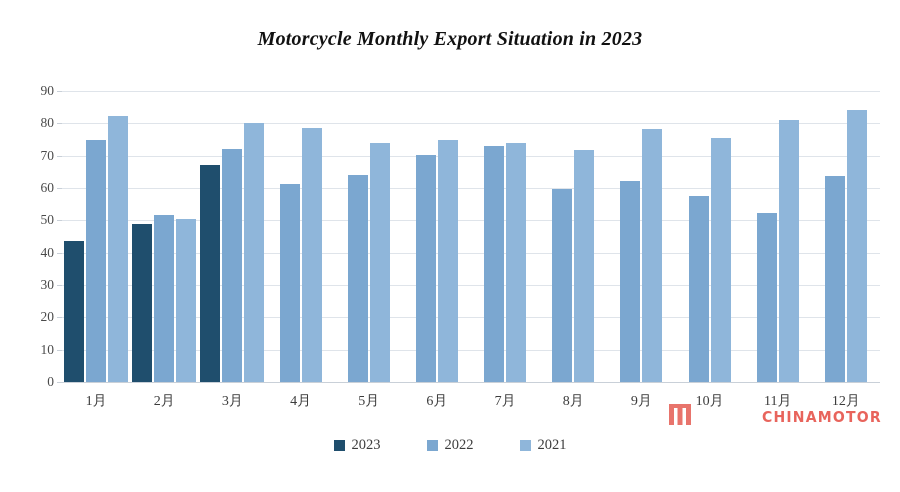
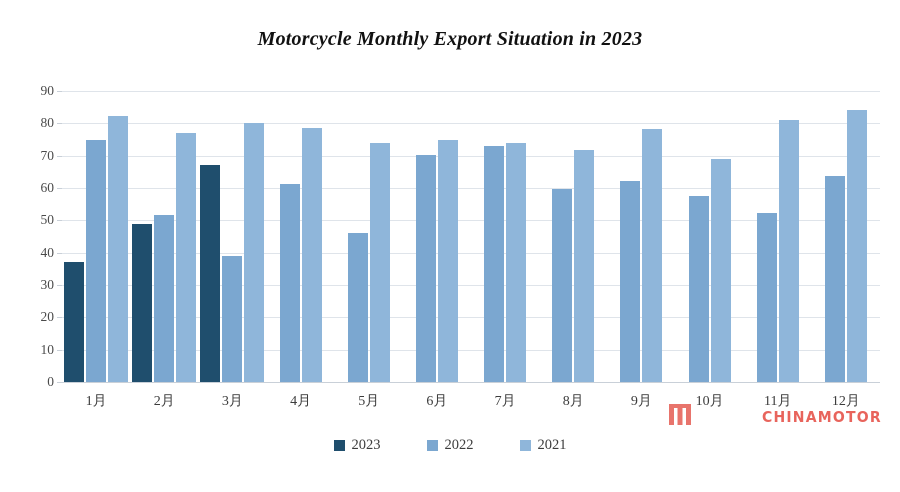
2023/1月: 44 -> 37
2021/2月: 50 -> 77
2022/3月: 72 -> 39
2022/5月: 64 -> 46
2021/10月: 76 -> 69
